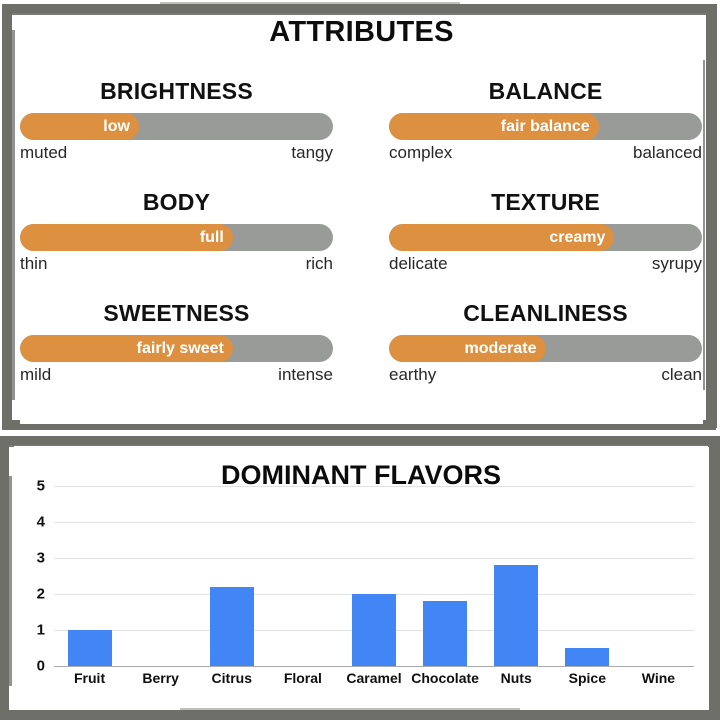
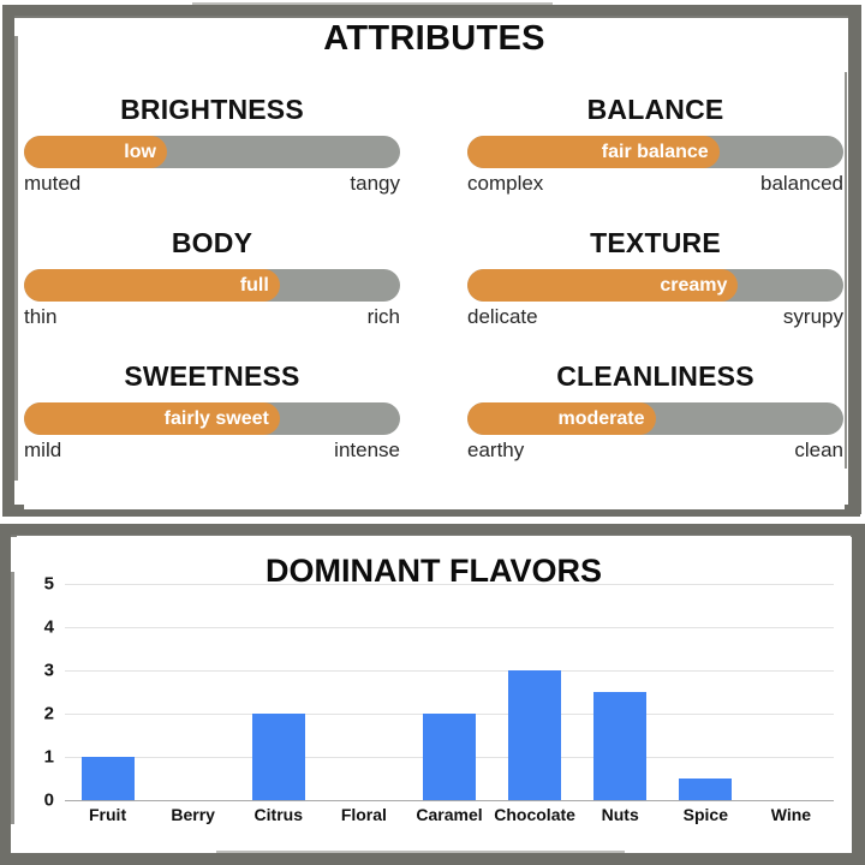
Citrus: 2.2 -> 2.0
Chocolate: 1.8 -> 3.0
Nuts: 2.8 -> 2.5
